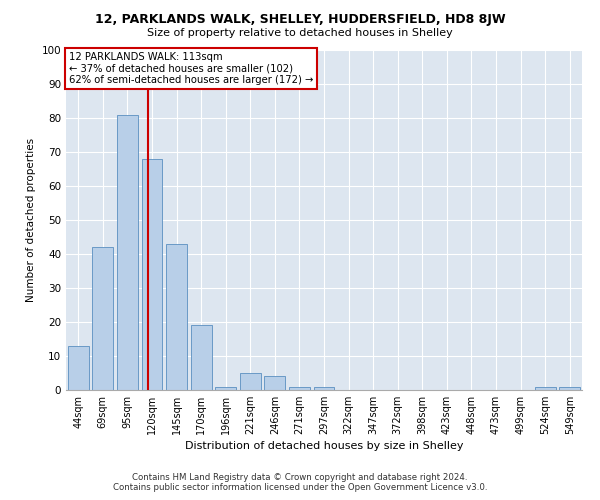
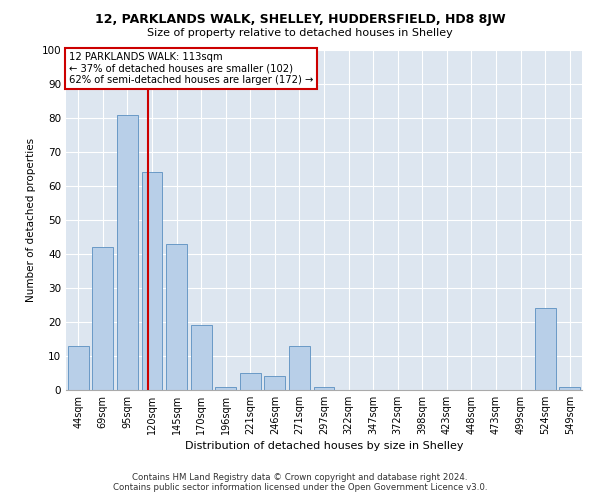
120sqm: 68 -> 64
271sqm: 1 -> 13
524sqm: 1 -> 24
